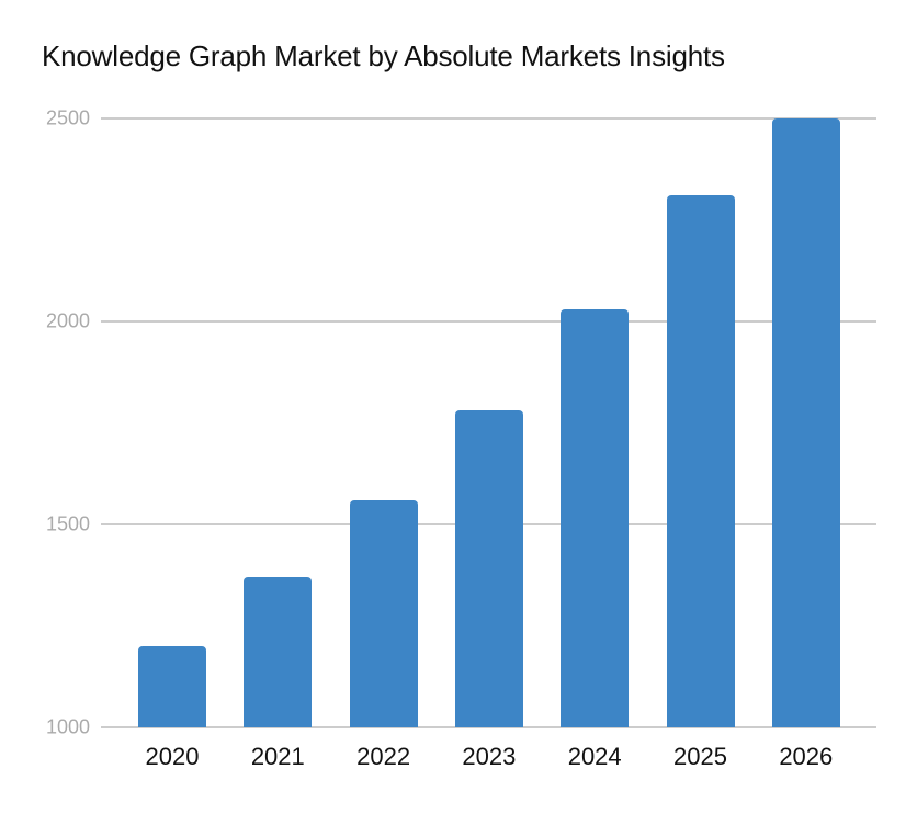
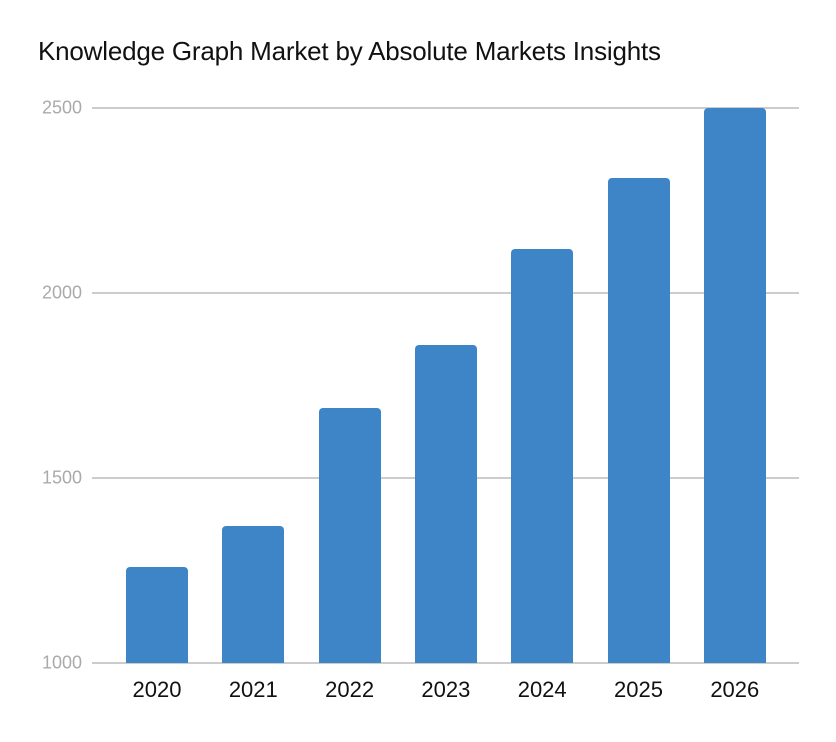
2020: 1200 -> 1260
2022: 1560 -> 1690
2023: 1780 -> 1860
2024: 2030 -> 2120
